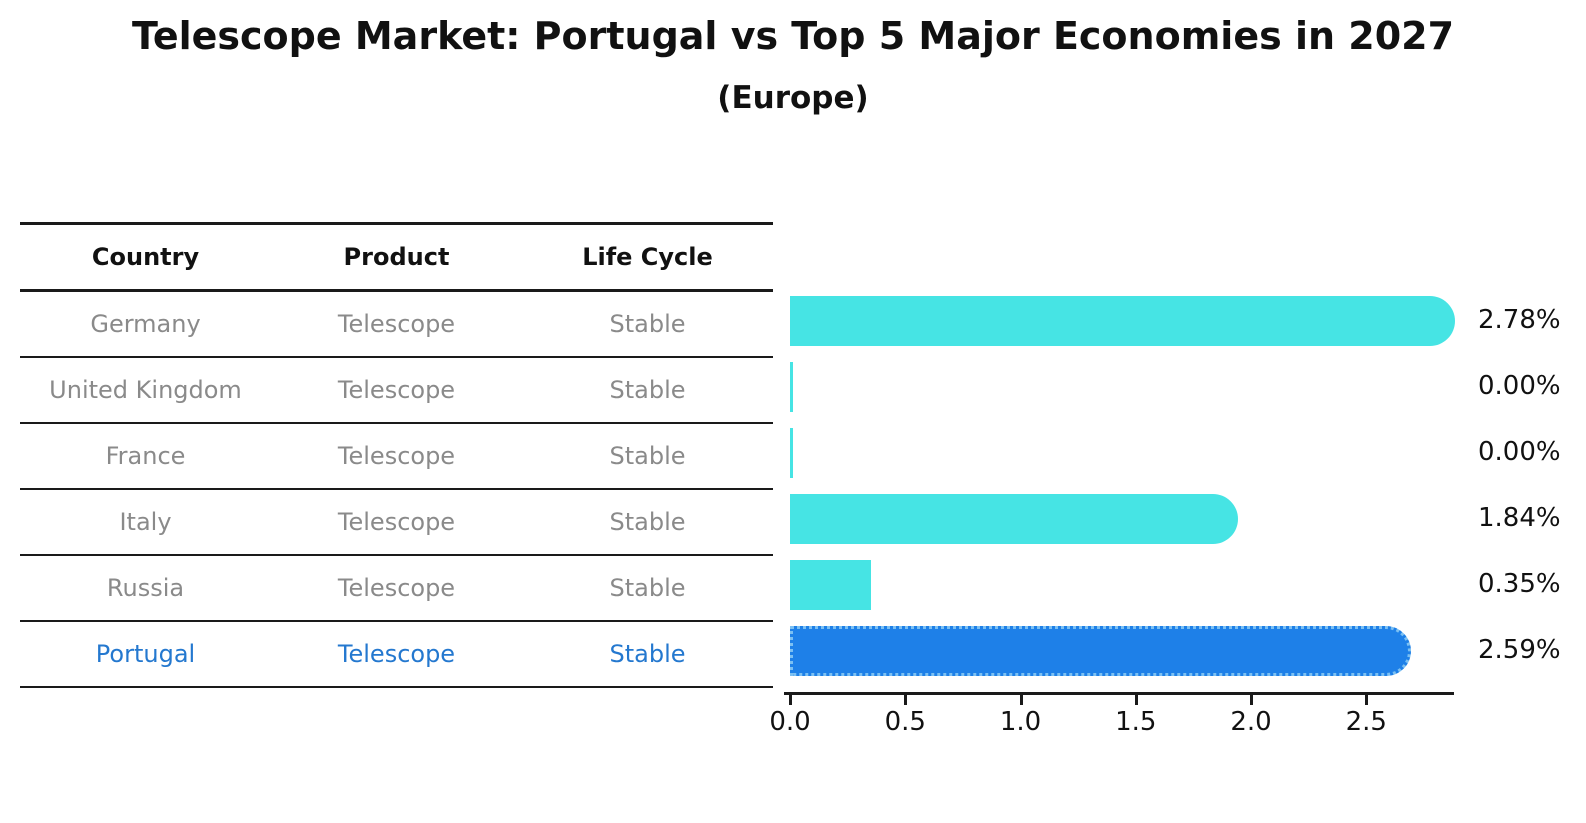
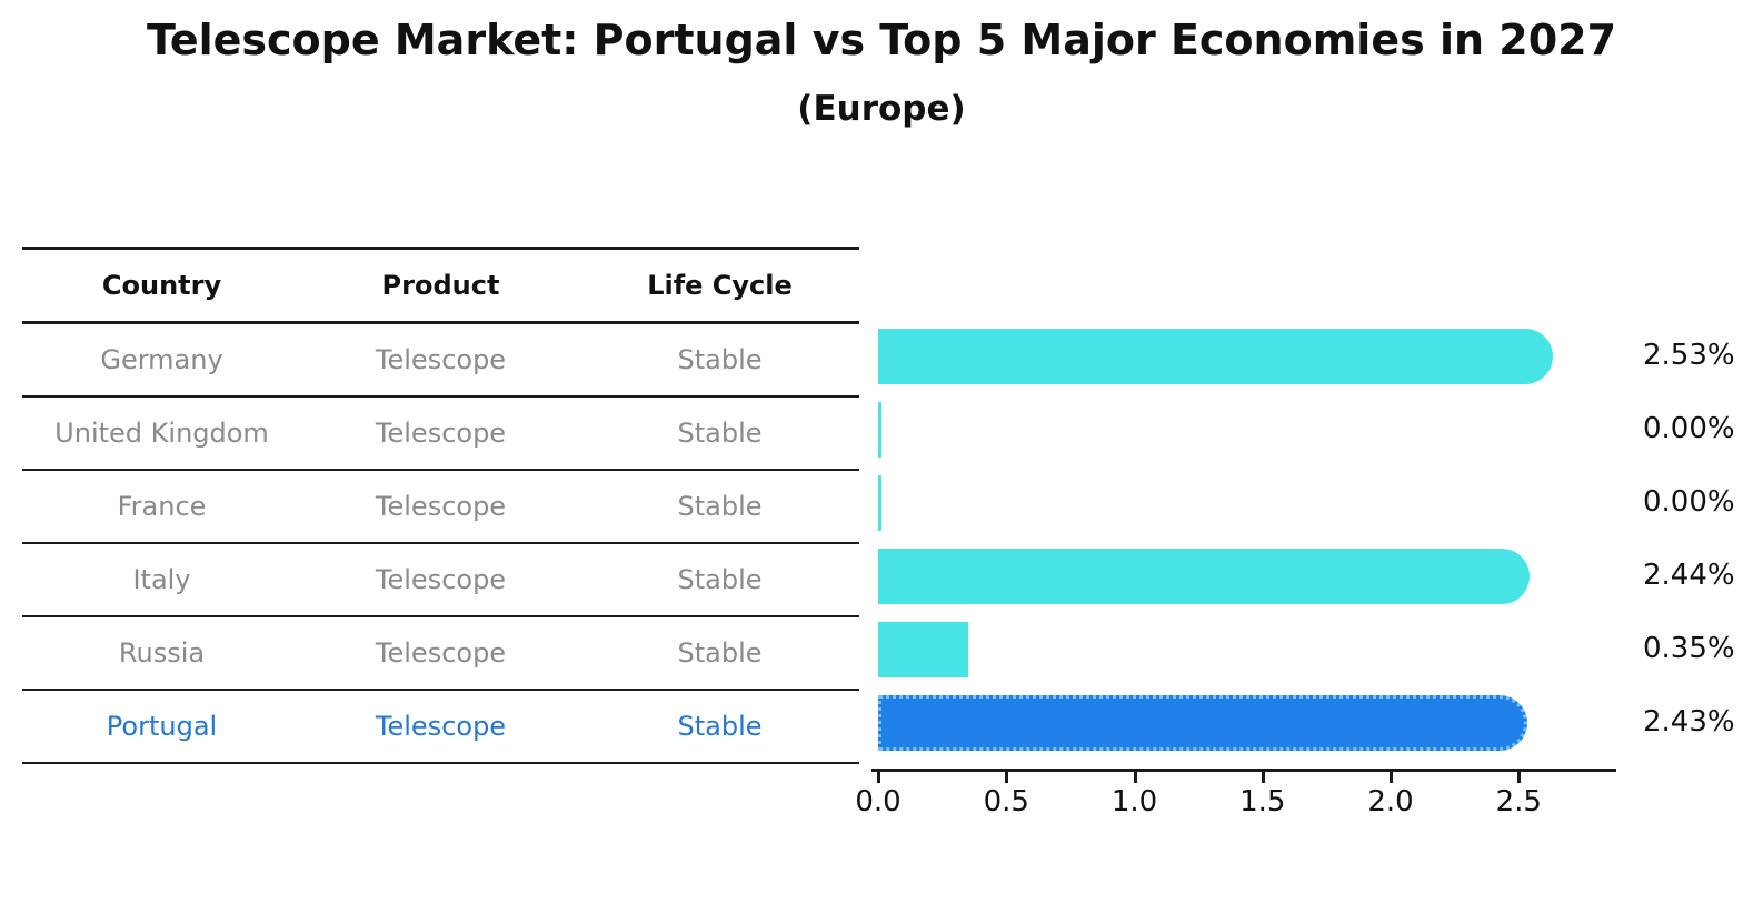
Germany: 2.78% -> 2.53%
Italy: 1.84% -> 2.44%
Portugal: 2.59% -> 2.43%
